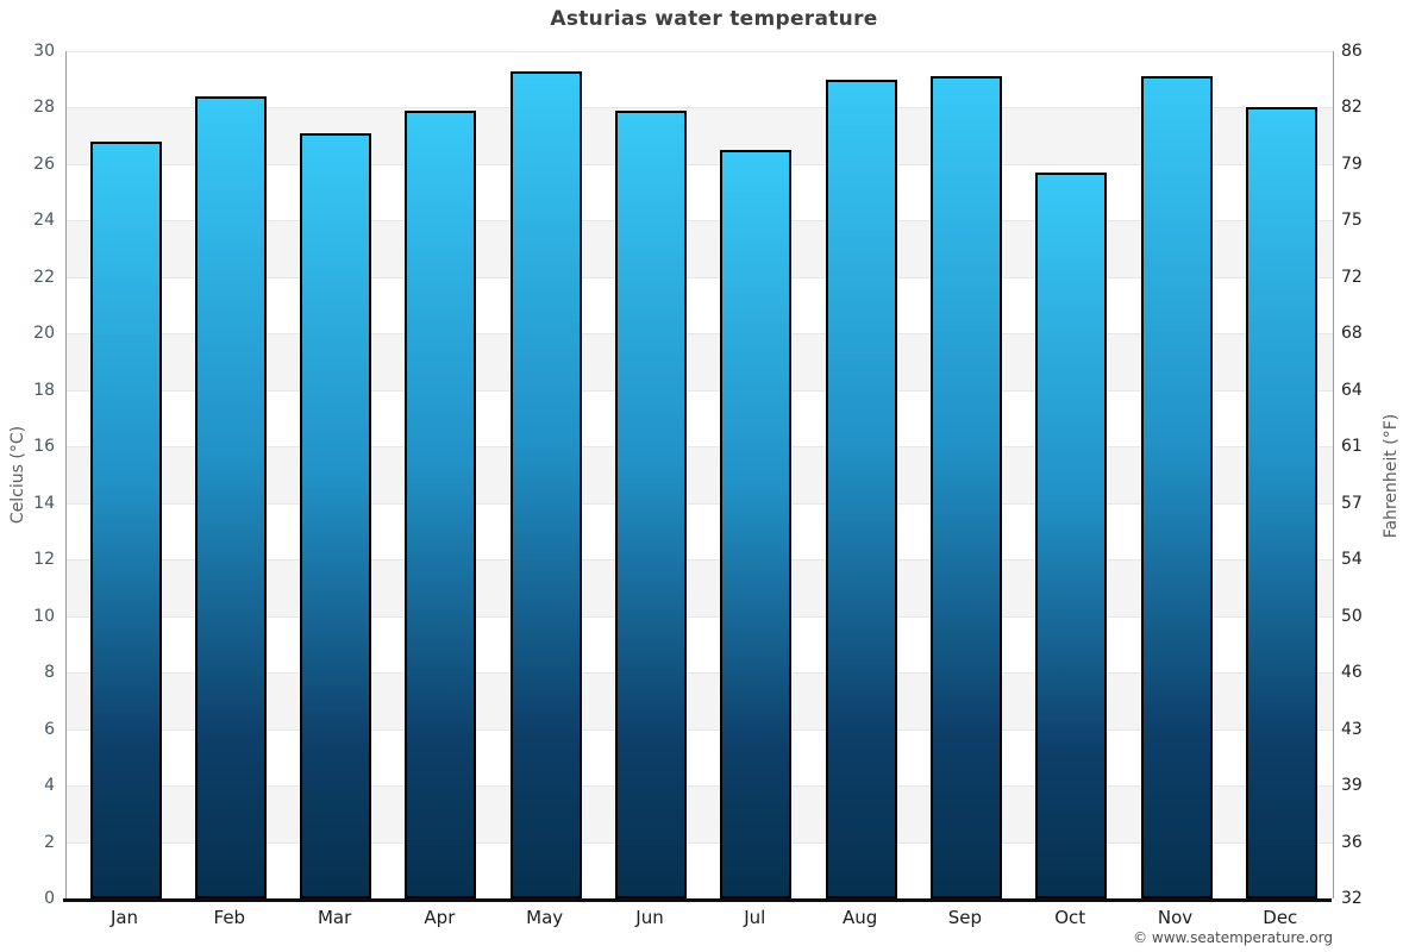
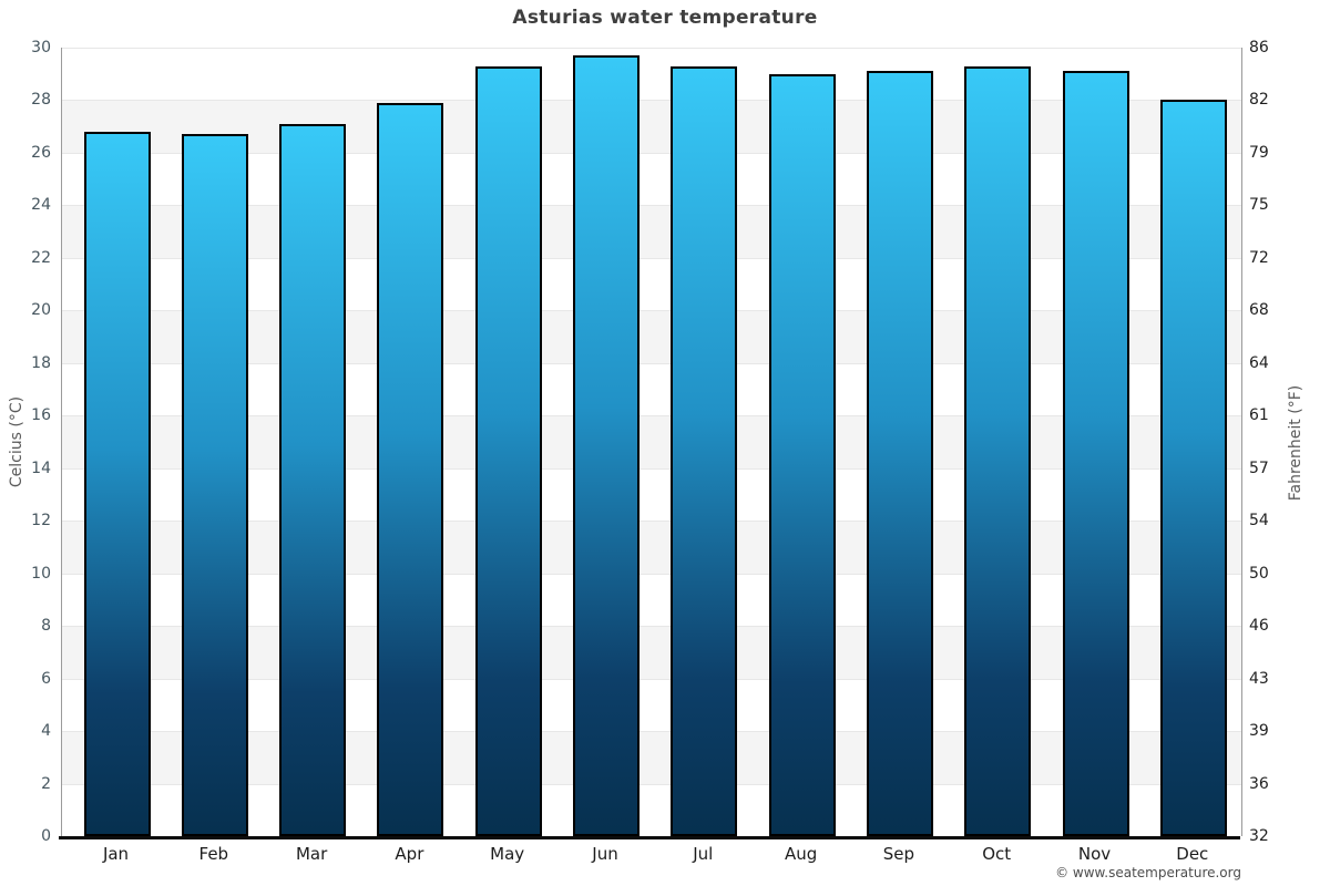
Feb: 28.4 -> 26.7
Jun: 27.9 -> 29.7
Jul: 26.5 -> 29.3
Oct: 25.7 -> 29.3
